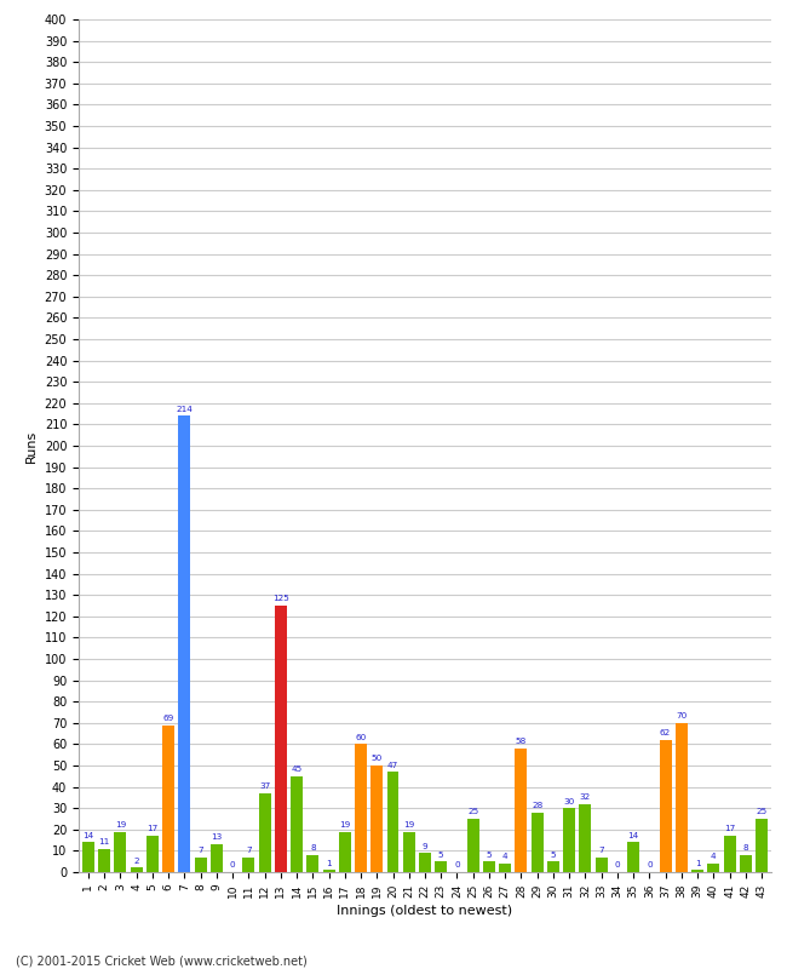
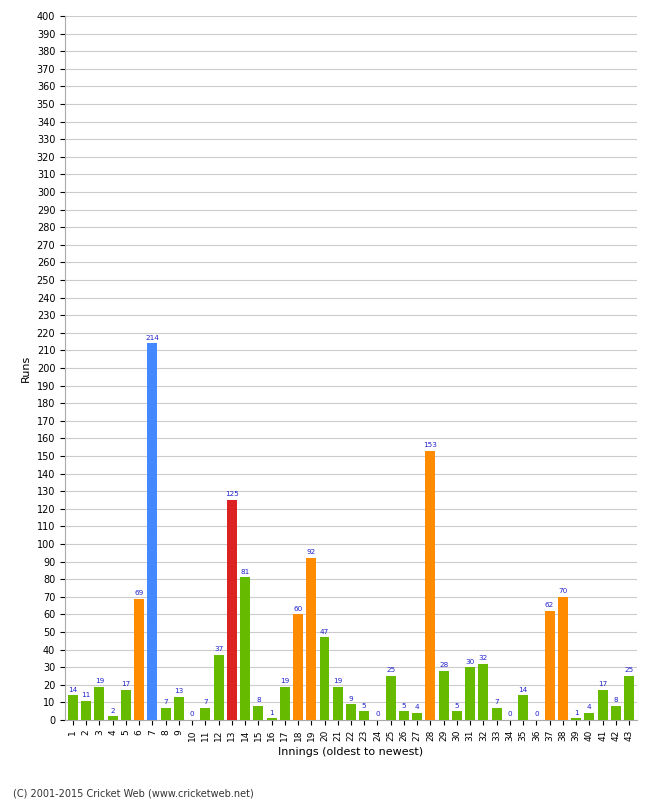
14: 45 -> 81
19: 50 -> 92
28: 58 -> 153
